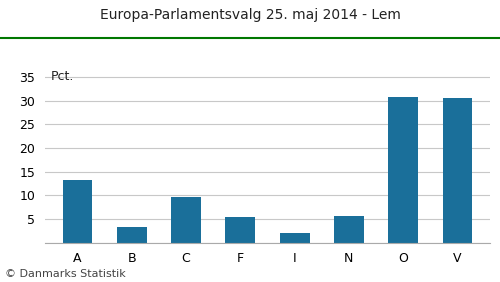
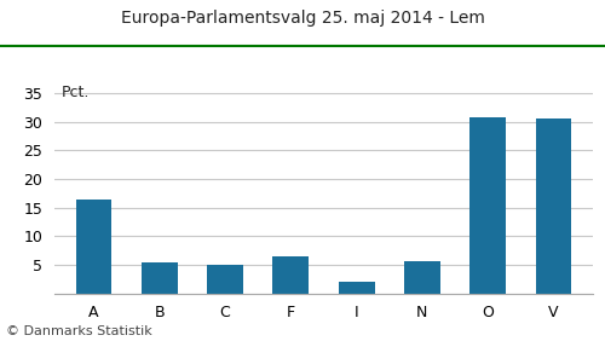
A: 13.3 -> 16.5
B: 3.3 -> 5.5
C: 9.7 -> 5.0
F: 5.3 -> 6.5
